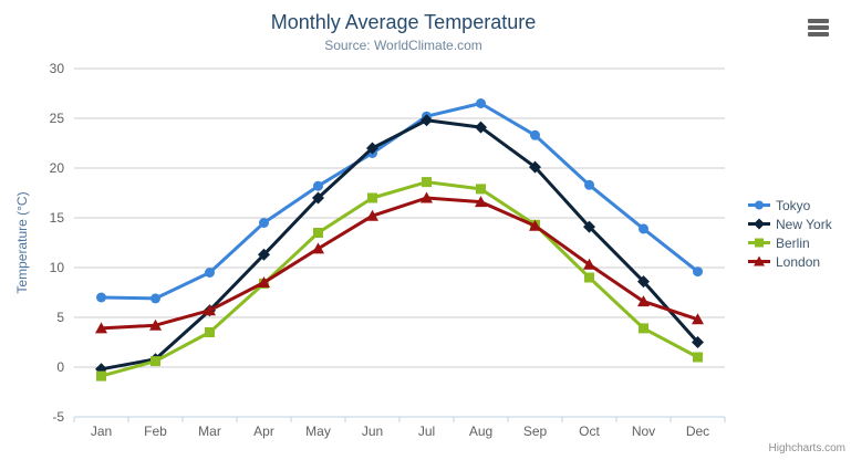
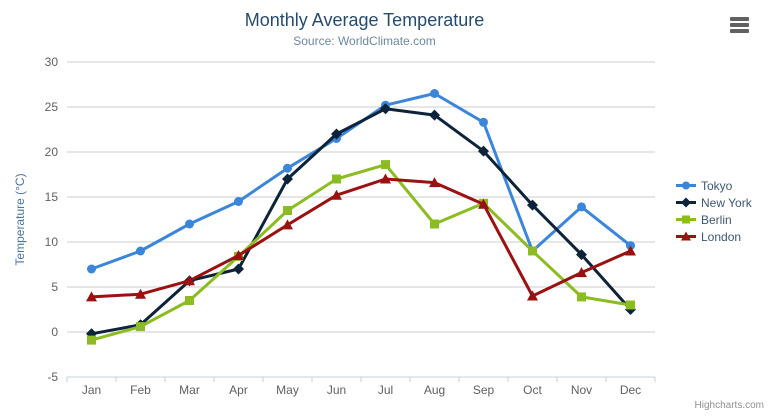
Tokyo/Feb: 7 -> 9
Tokyo/Mar: 10 -> 12
New York/Apr: 11 -> 7
Berlin/Aug: 18 -> 12
Tokyo/Oct: 18 -> 9
London/Oct: 10 -> 4
Berlin/Dec: 1 -> 3
London/Dec: 5 -> 9
